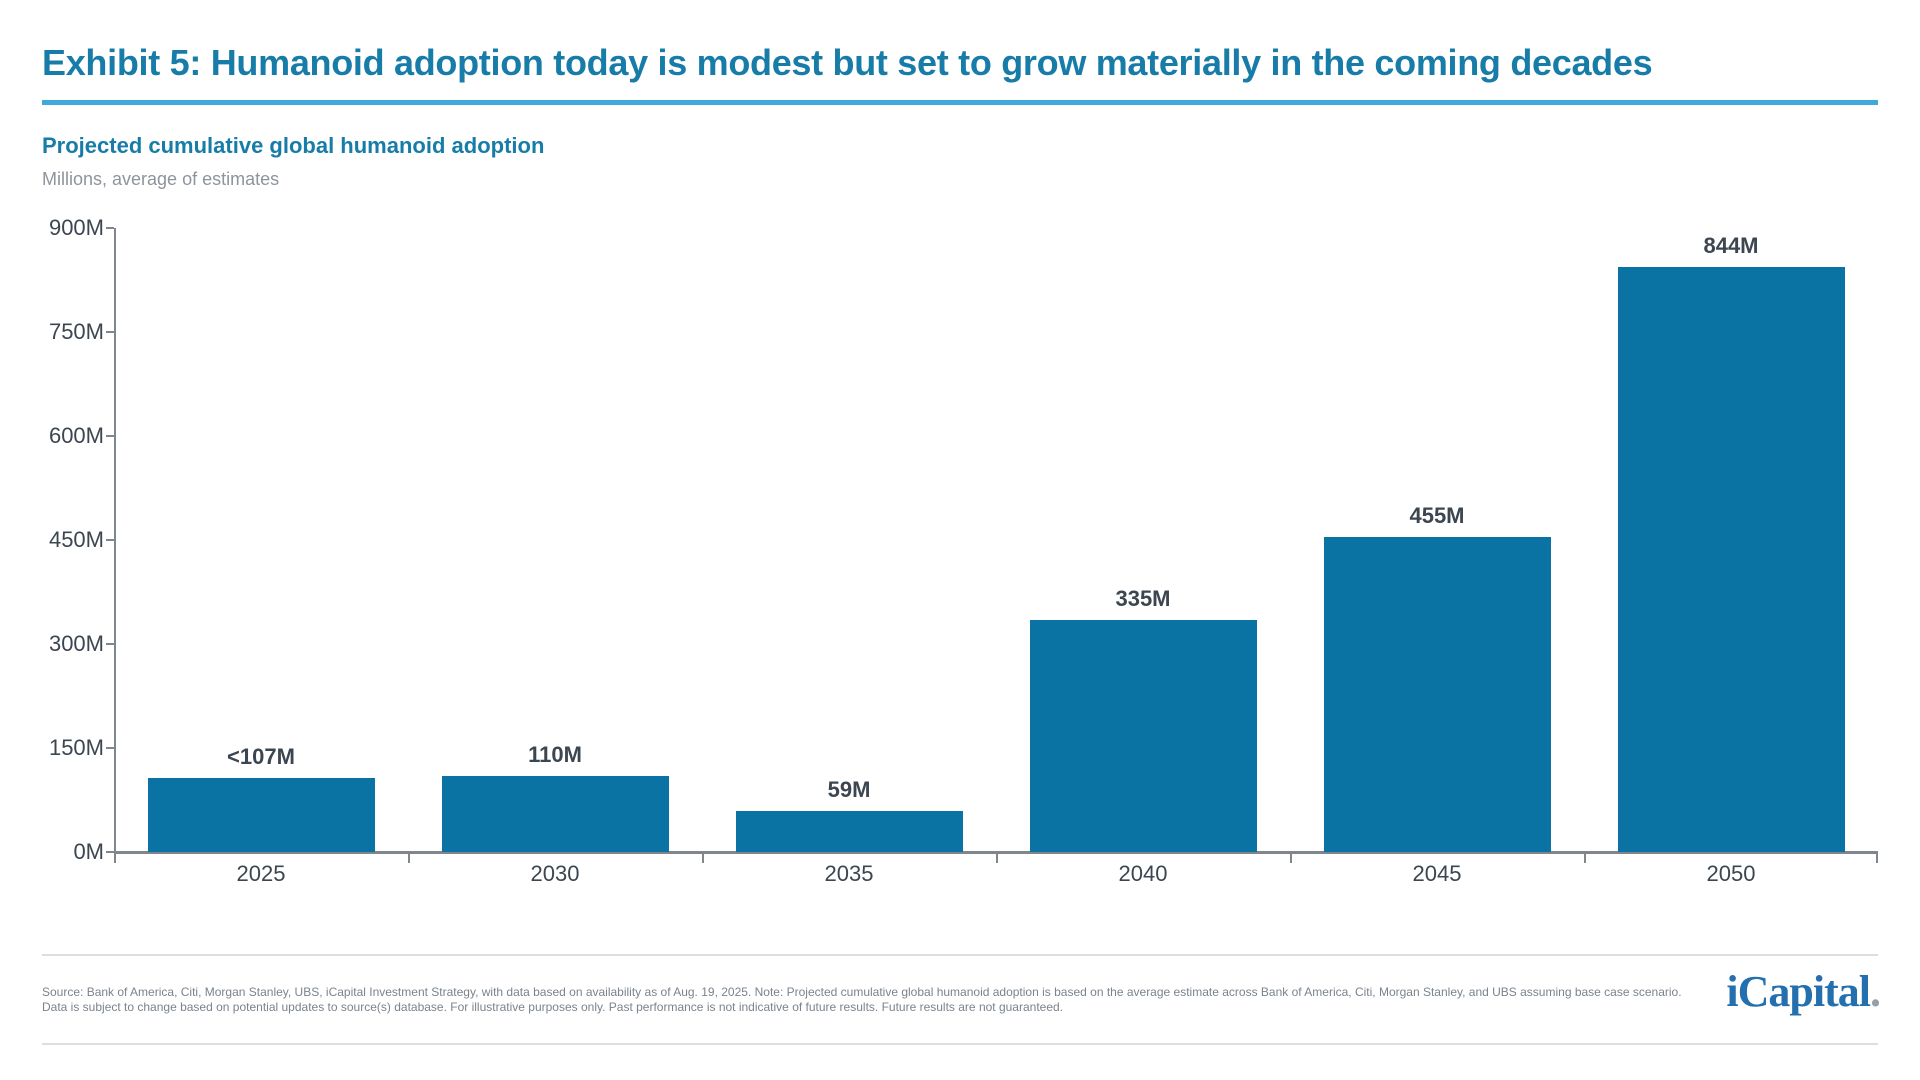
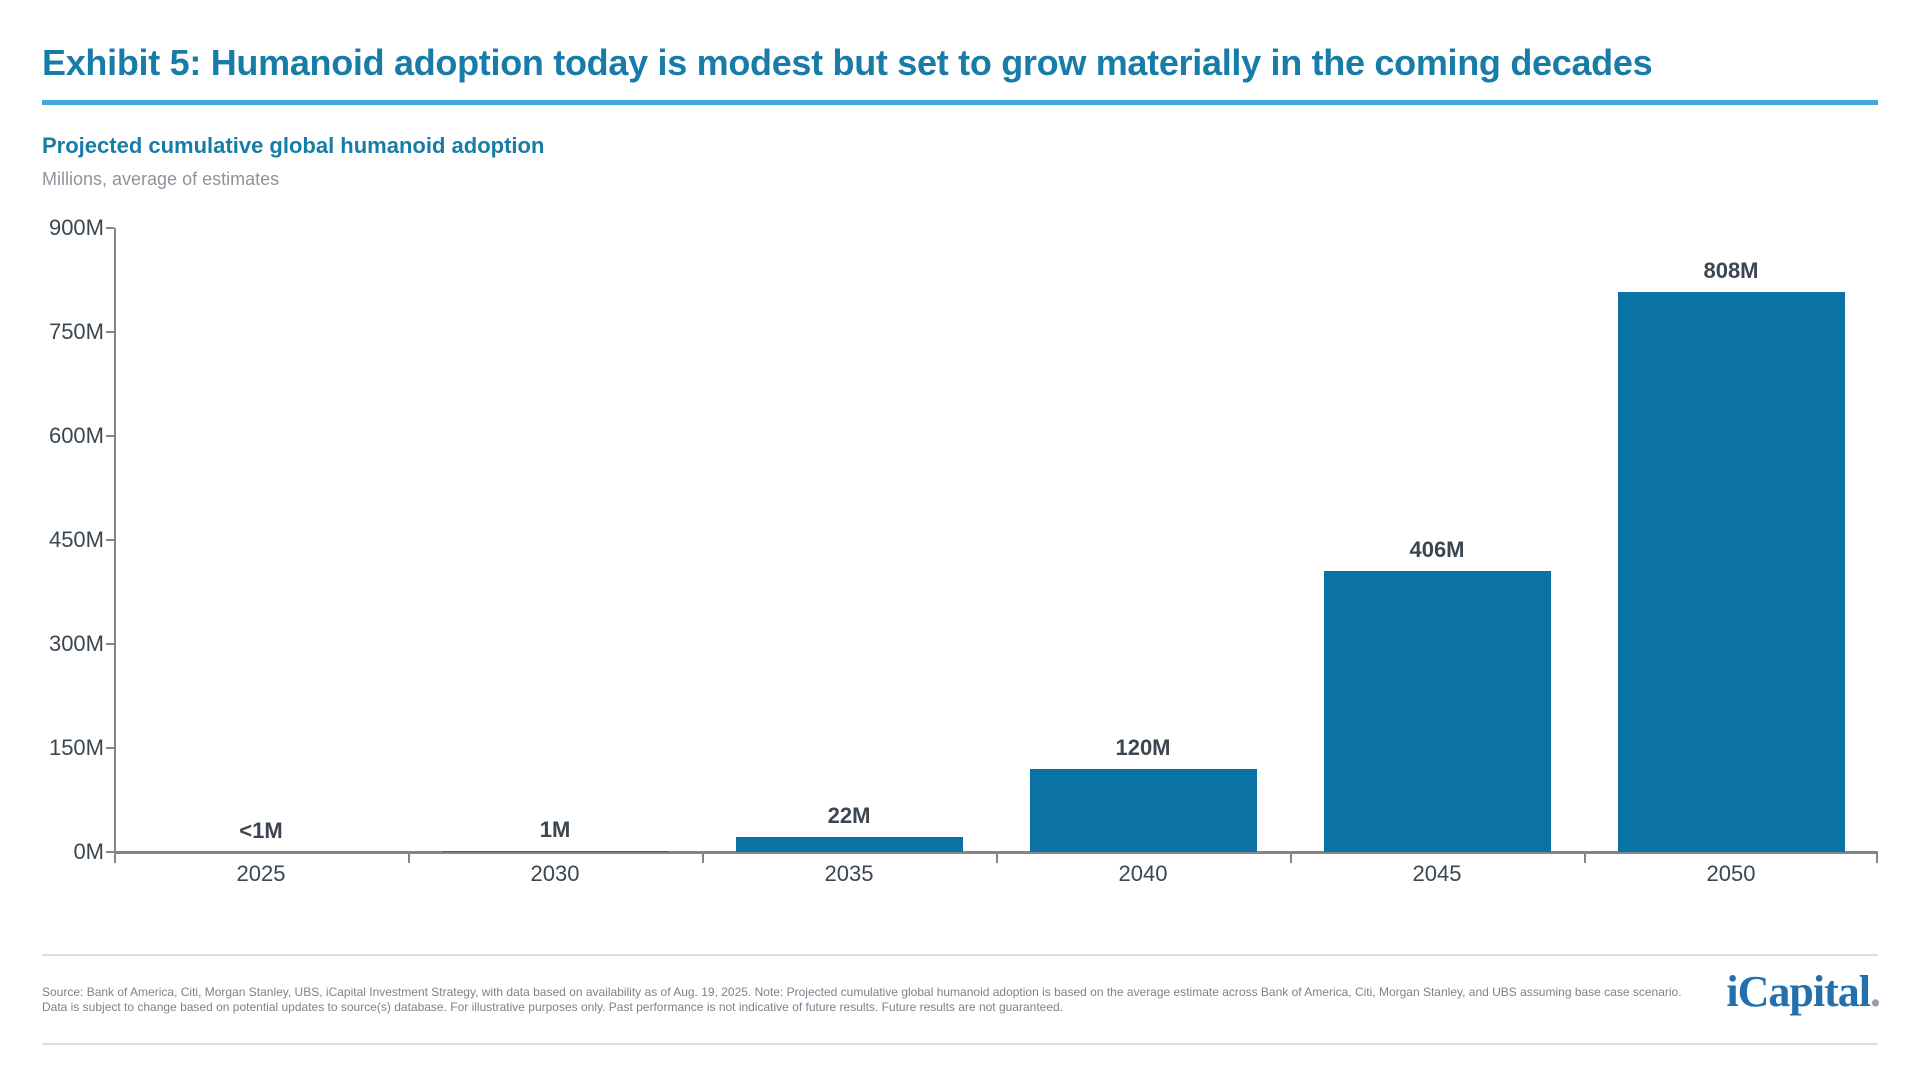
2025: 107 -> 1
2030: 110M -> 1M
2035: 59M -> 22M
2040: 335M -> 120M
2045: 455M -> 406M
2050: 844M -> 808M
